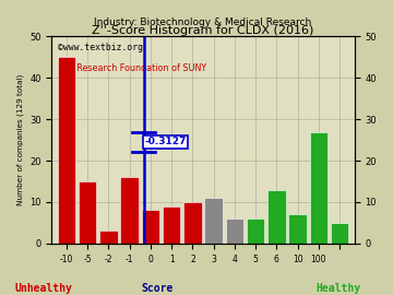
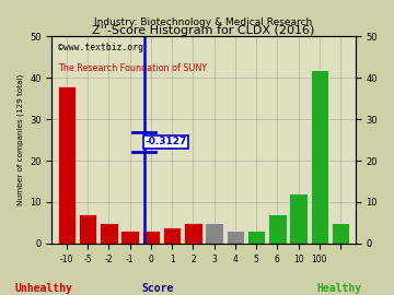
-10: 45 -> 38
-5: 15 -> 7
-2: 3 -> 5
-1: 16 -> 3
0: 8 -> 3
1: 9 -> 4
2: 10 -> 5
3: 11 -> 5
4: 6 -> 3
5: 6 -> 3
6: 13 -> 7
10: 7 -> 12
100: 27 -> 42
